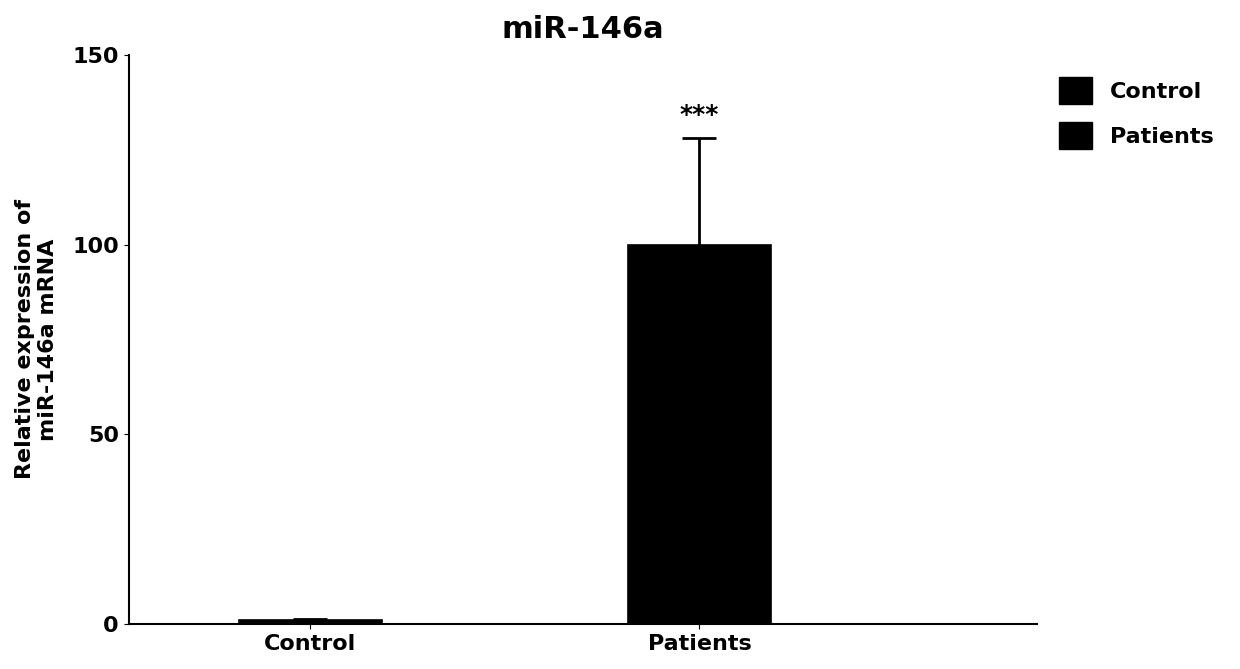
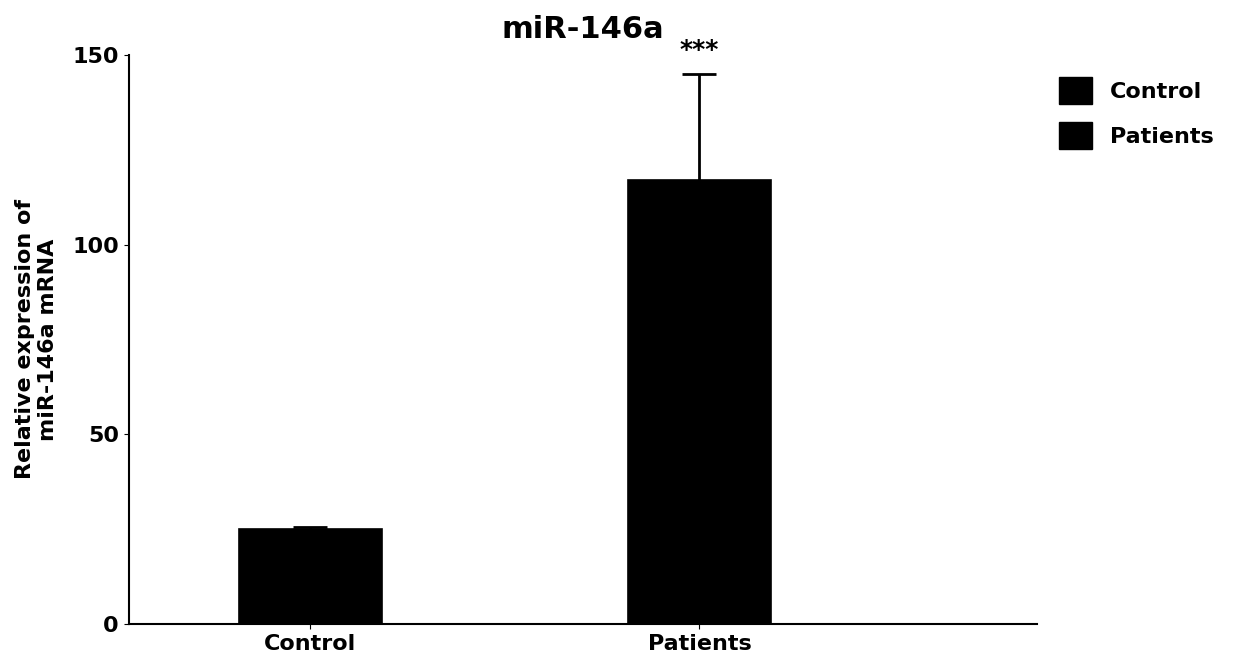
Control: 1 -> 25
Patients: 100 -> 117
